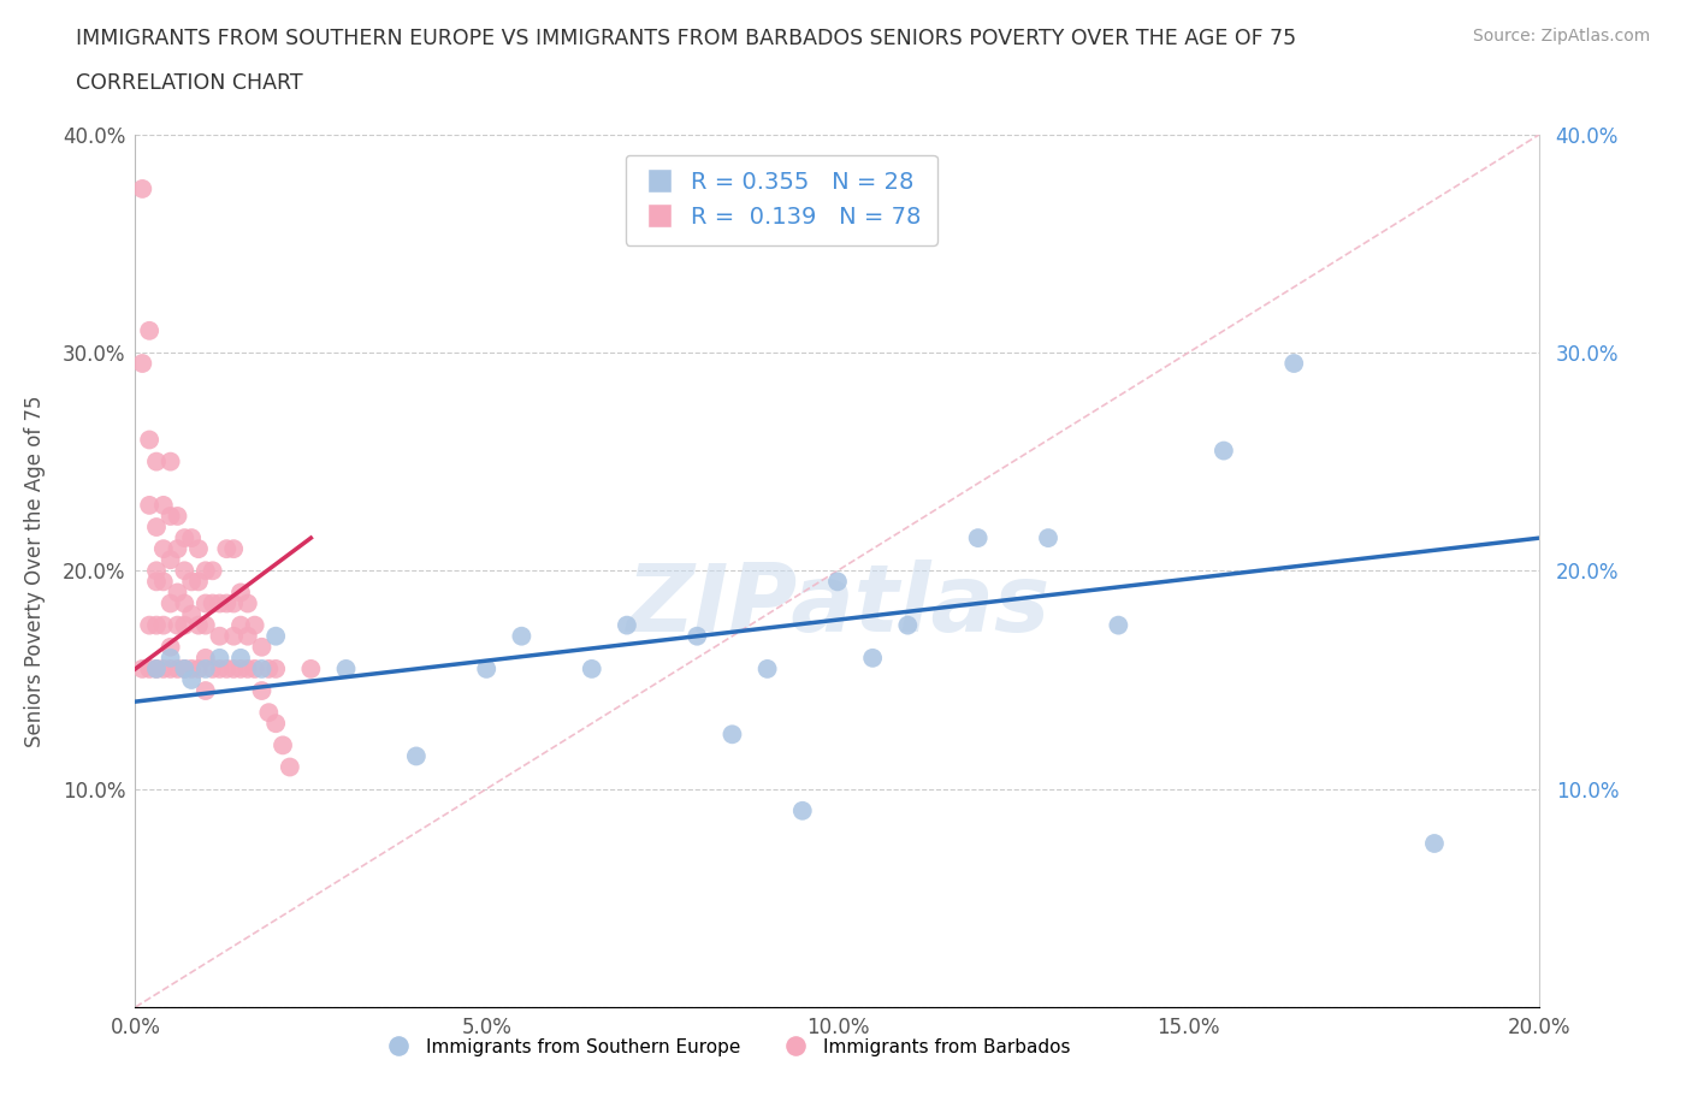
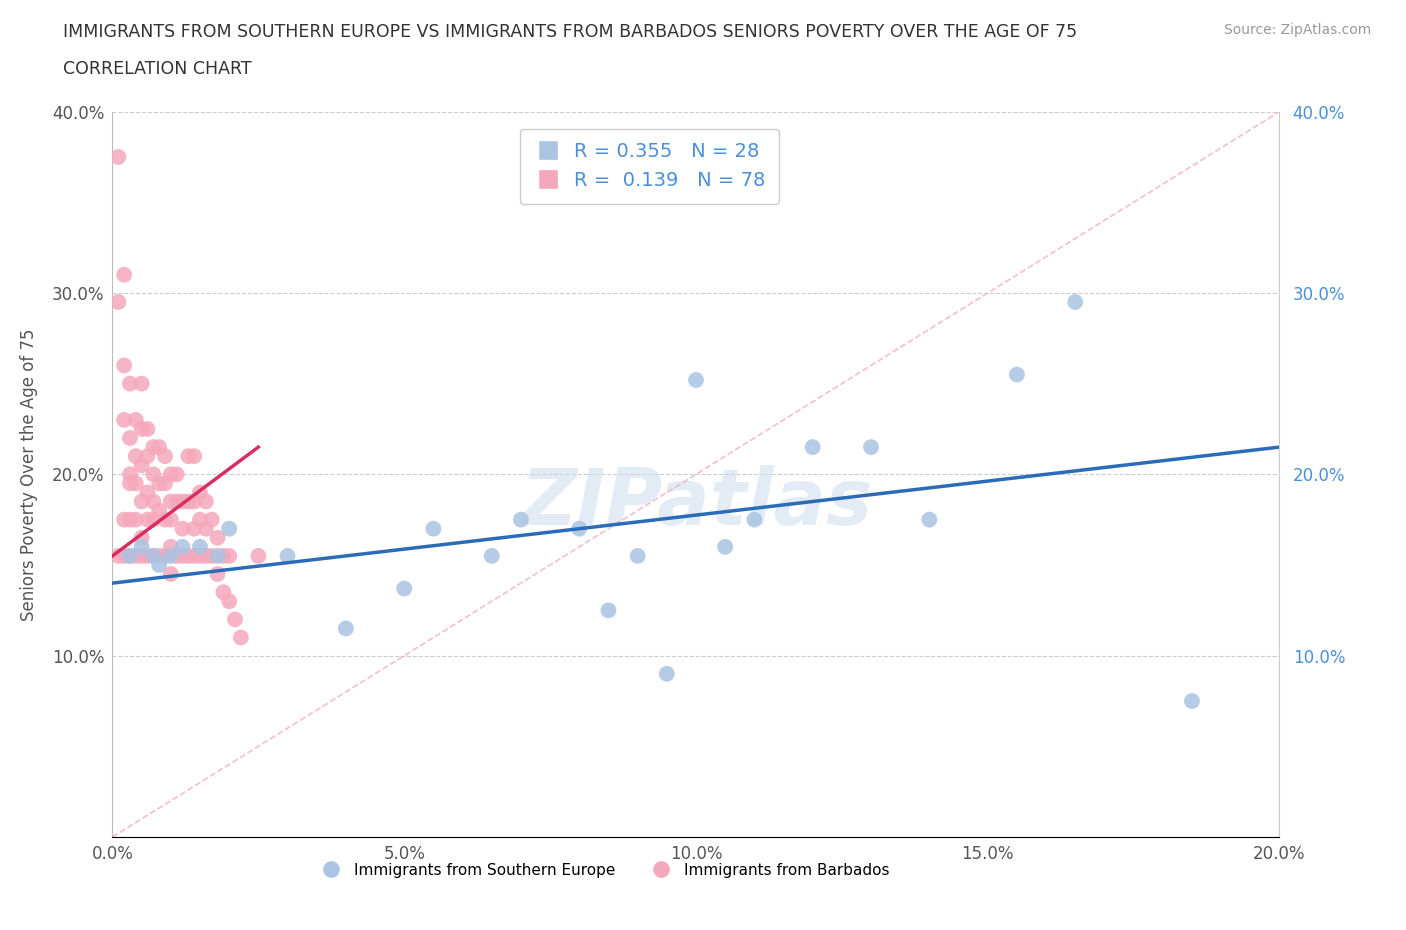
Immigrants from Southern Europe/5.0%: 15.5% -> 13.7%
Immigrants from Southern Europe/10.0%: 19.5% -> 25.2%
